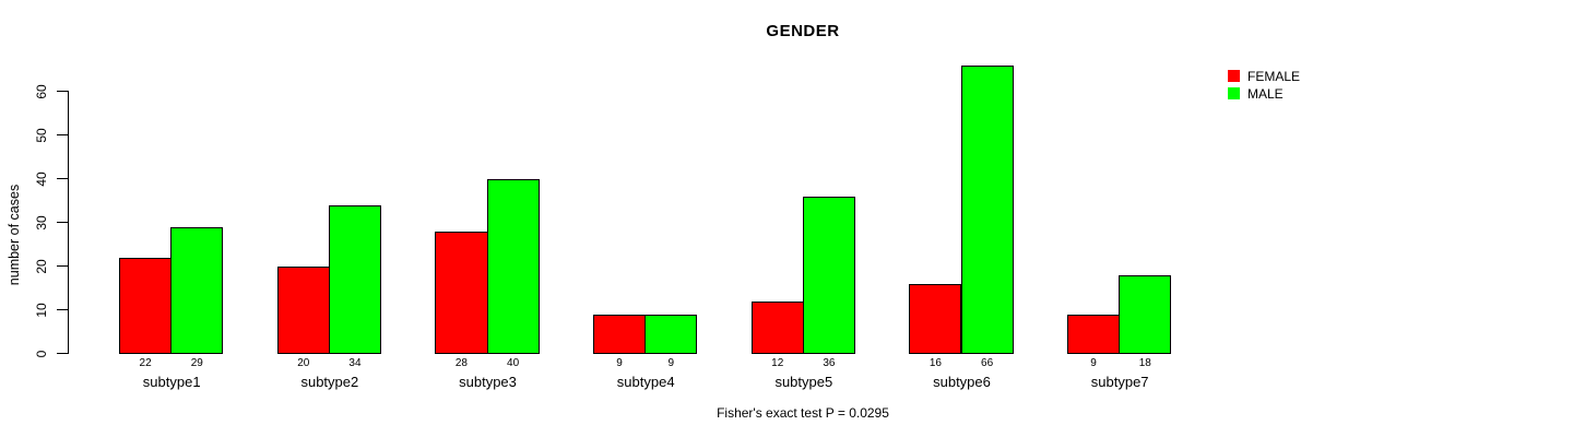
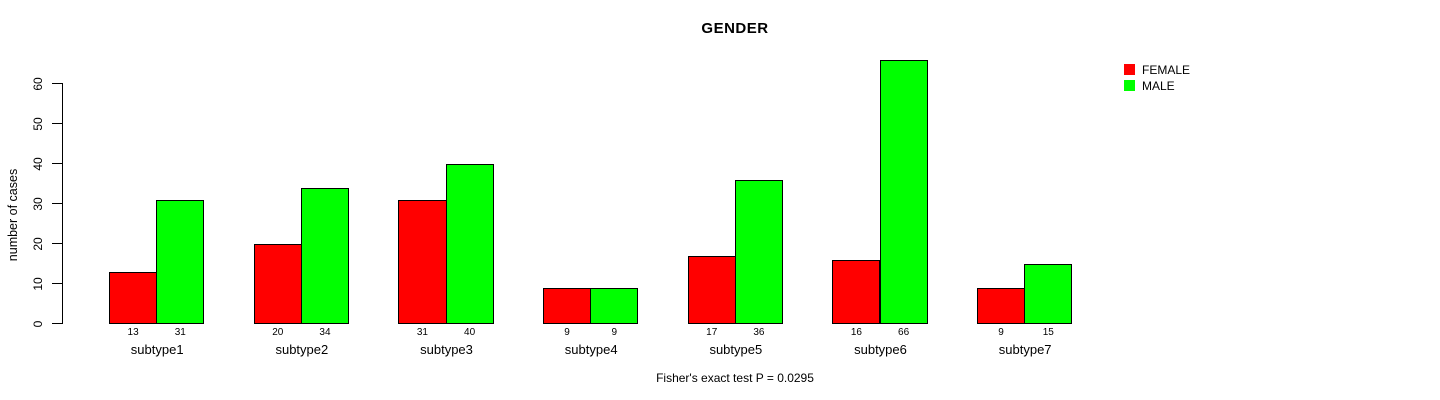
FEMALE/subtype1: 22 -> 13
MALE/subtype1: 29 -> 31
FEMALE/subtype3: 28 -> 31
FEMALE/subtype5: 12 -> 17
MALE/subtype7: 18 -> 15
